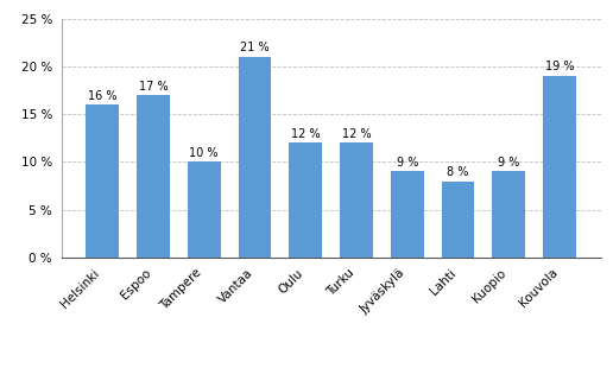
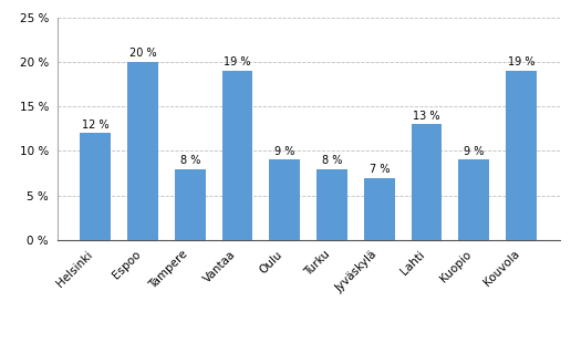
Helsinki: 16 -> 12
Espoo: 17 -> 20
Tampere: 10 -> 8
Vantaa: 21 -> 19
Oulu: 12 -> 9
Turku: 12 -> 8
Jyväskylä: 9 -> 7
Lahti: 8 -> 13
